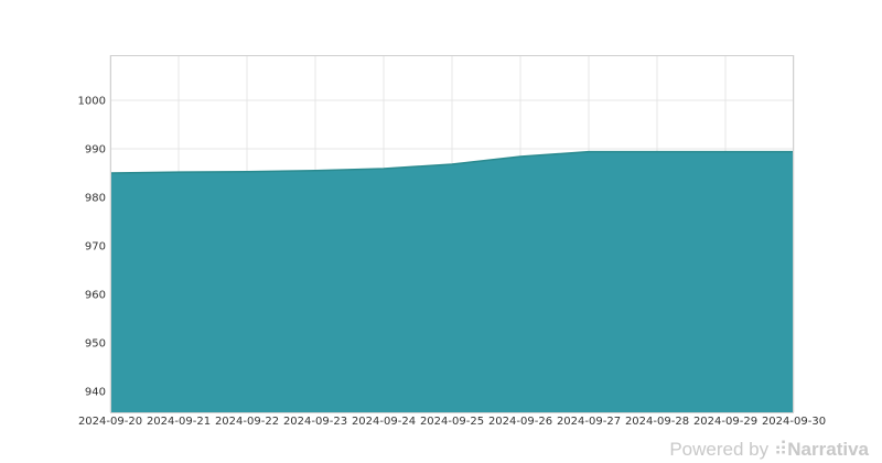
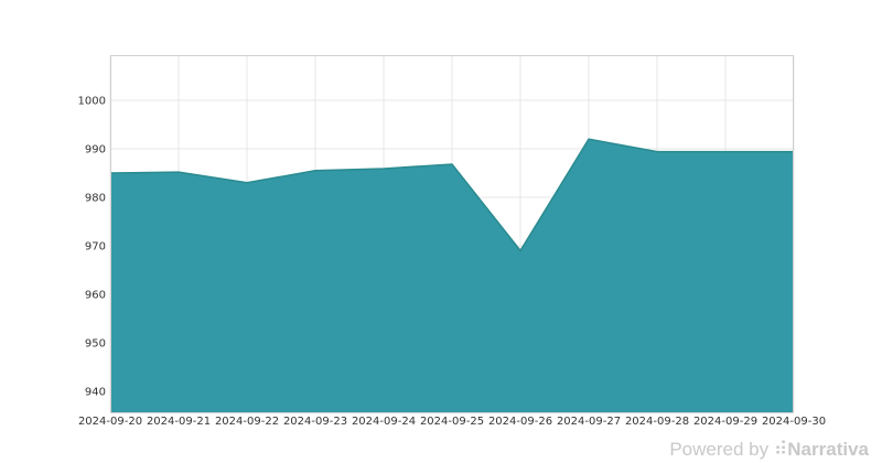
2024-09-22: 985 -> 983
2024-09-26: 988 -> 969
2024-09-27: 989 -> 992
